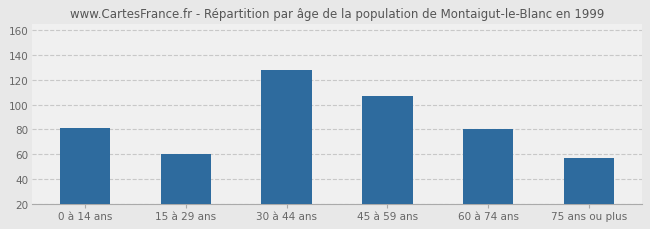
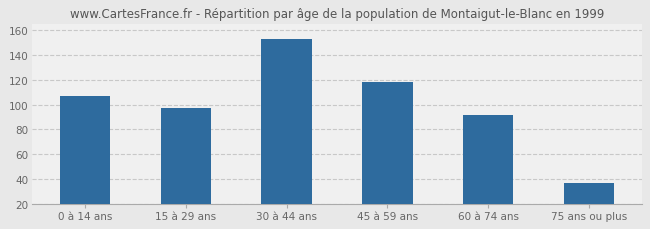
0 à 14 ans: 81 -> 107
15 à 29 ans: 60 -> 97
30 à 44 ans: 128 -> 153
45 à 59 ans: 107 -> 118
60 à 74 ans: 80 -> 92
75 ans ou plus: 57 -> 37
